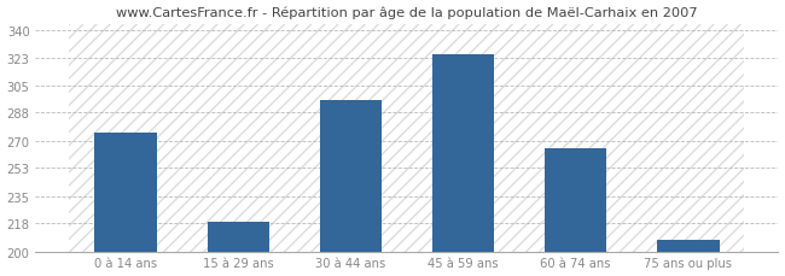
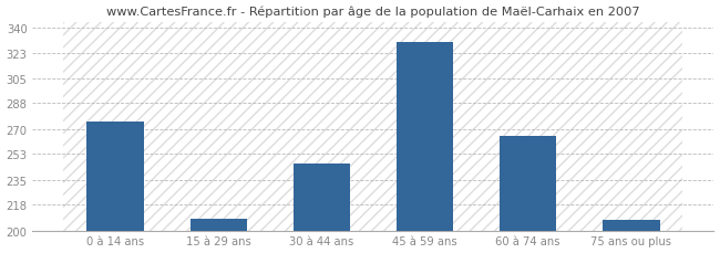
15 à 29 ans: 219 -> 208
30 à 44 ans: 296 -> 246
45 à 59 ans: 325 -> 330
